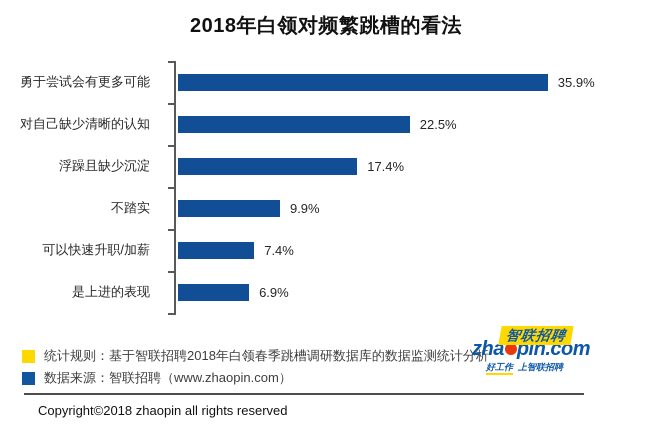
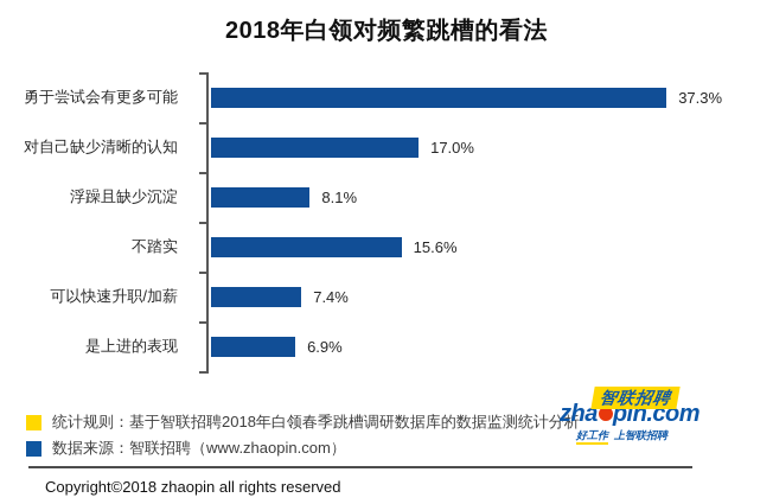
勇于尝试会有更多可能: 35.9% -> 37.3%
对自己缺少清晰的认知: 22.5% -> 17.0%
浮躁且缺少沉淀: 17.4% -> 8.1%
不踏实: 9.9% -> 15.6%
